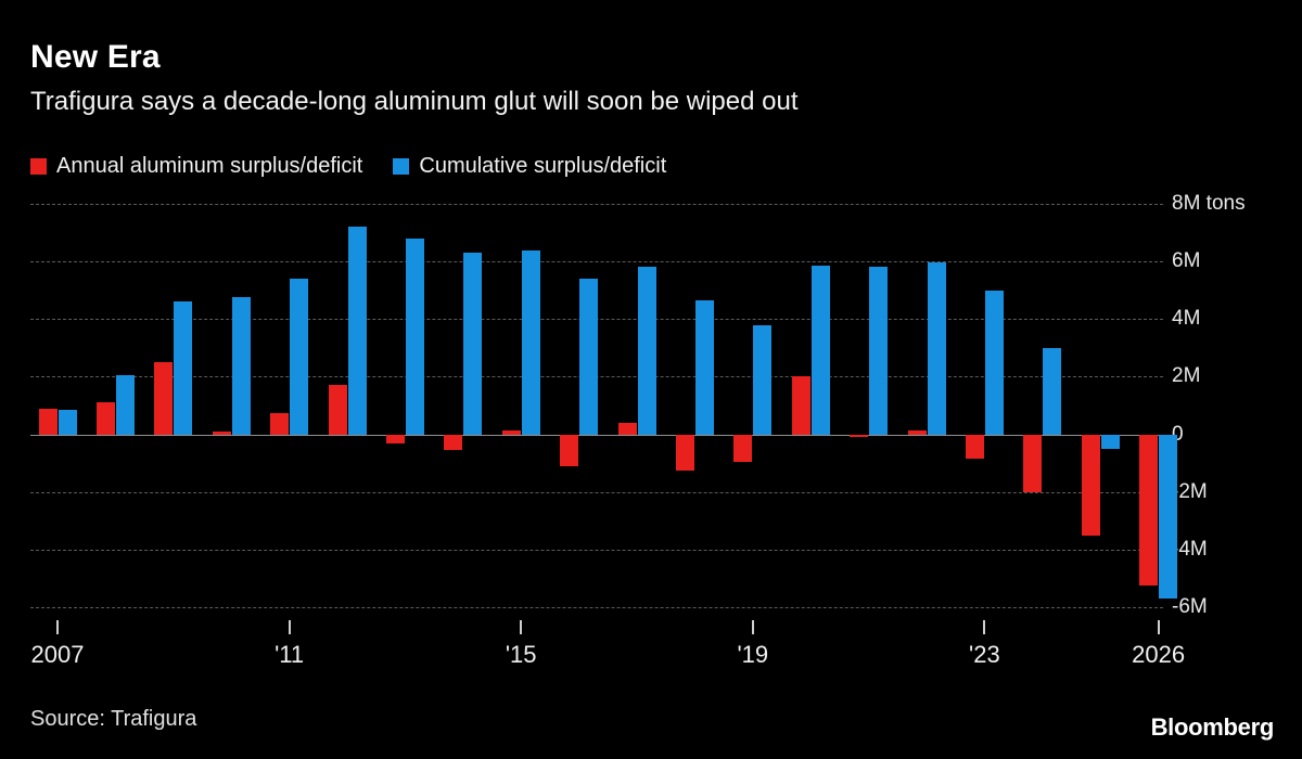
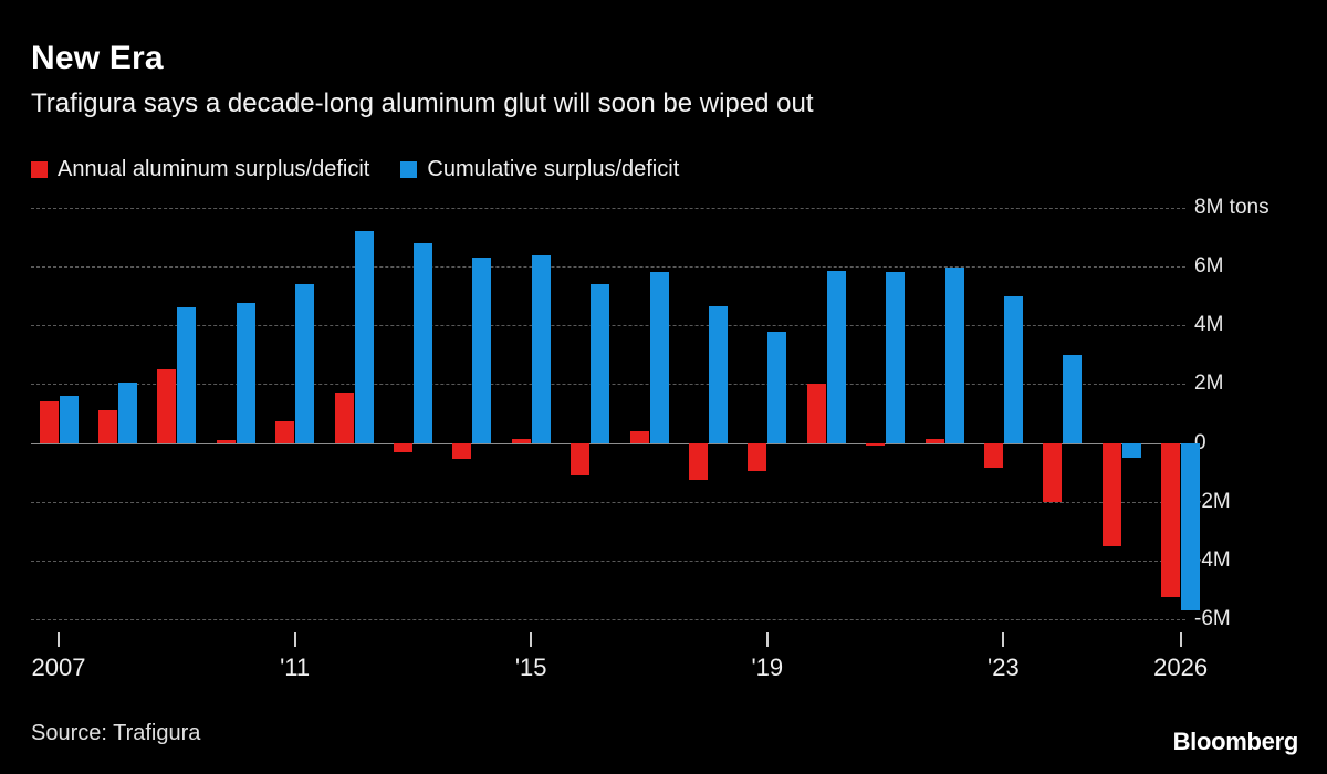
Annual aluminum surplus/deficit/2007: 0.9M -> 1.4M
Cumulative surplus/deficit/2007: 0.8M -> 1.6M
